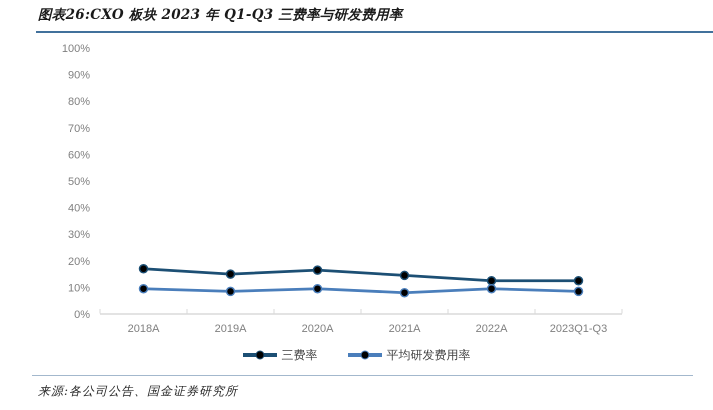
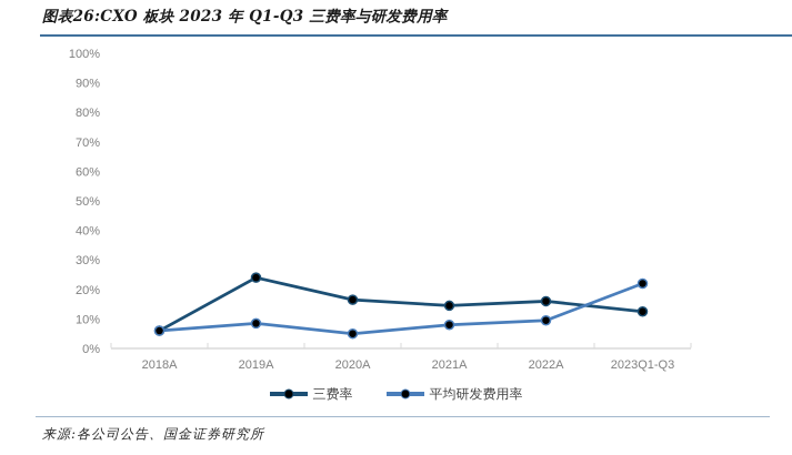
三费率/2018A: 17% -> 6%
平均研发费用率/2018A: 10% -> 6%
三费率/2019A: 15% -> 24%
平均研发费用率/2020A: 10% -> 5%
三费率/2022A: 12% -> 16%
平均研发费用率/2023Q1-Q3: 8% -> 22%
